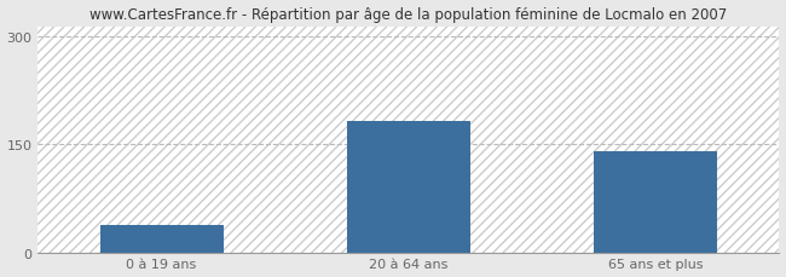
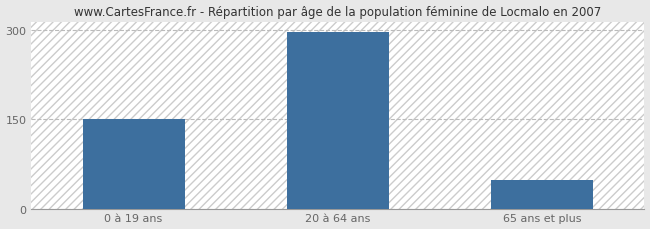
0 à 19 ans: 38 -> 150
20 à 64 ans: 182 -> 298
65 ans et plus: 140 -> 48
